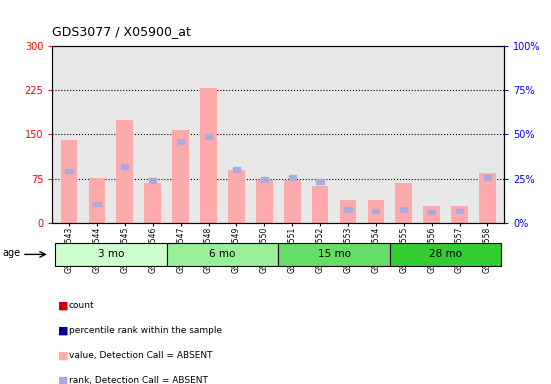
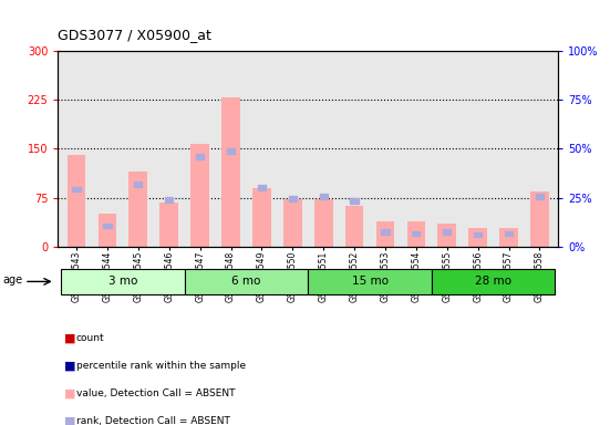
GSM175544: 76 -> 50
GSM175545: 174 -> 115
GSM175555: 68 -> 35
